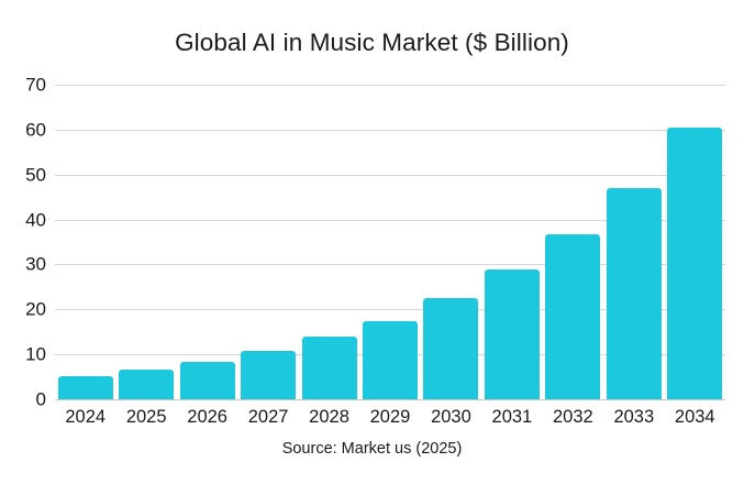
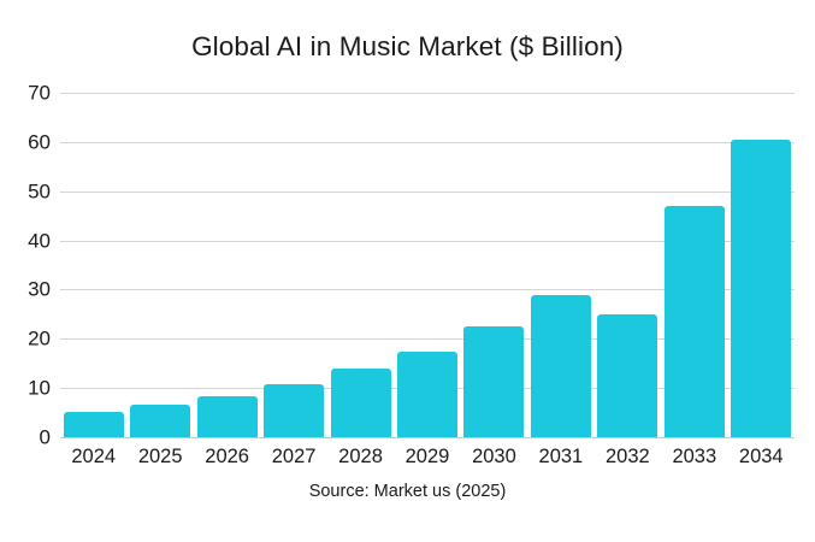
2032: 37 -> 25
